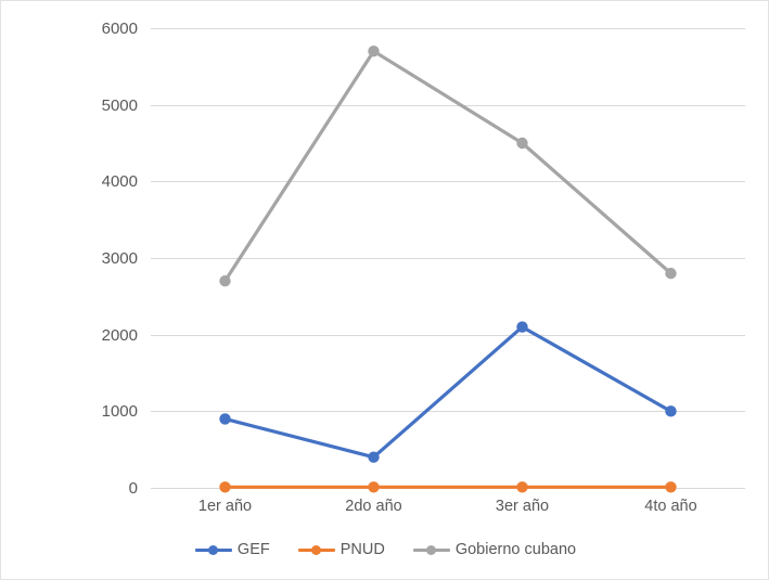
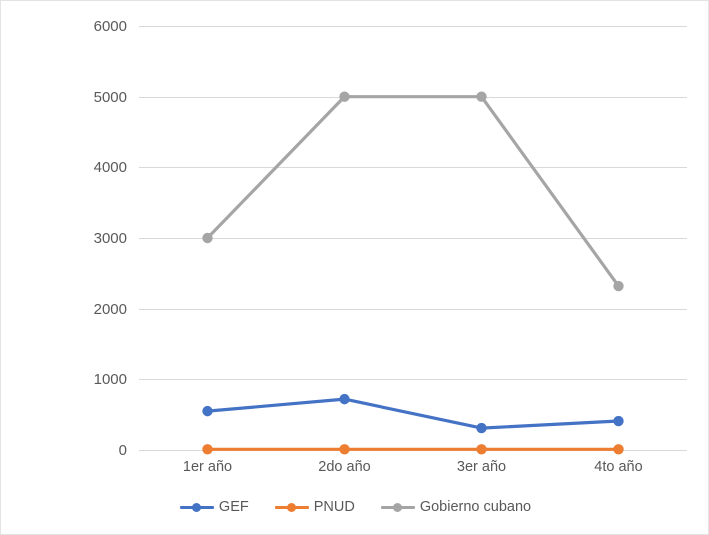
GEF/1er año: 900 -> 600
Gobierno cubano/1er año: 2700 -> 3000
GEF/2do año: 400 -> 700
Gobierno cubano/2do año: 5700 -> 5000
GEF/3er año: 2100 -> 300
Gobierno cubano/3er año: 4500 -> 5000
GEF/4to año: 1000 -> 400
Gobierno cubano/4to año: 2800 -> 2300
